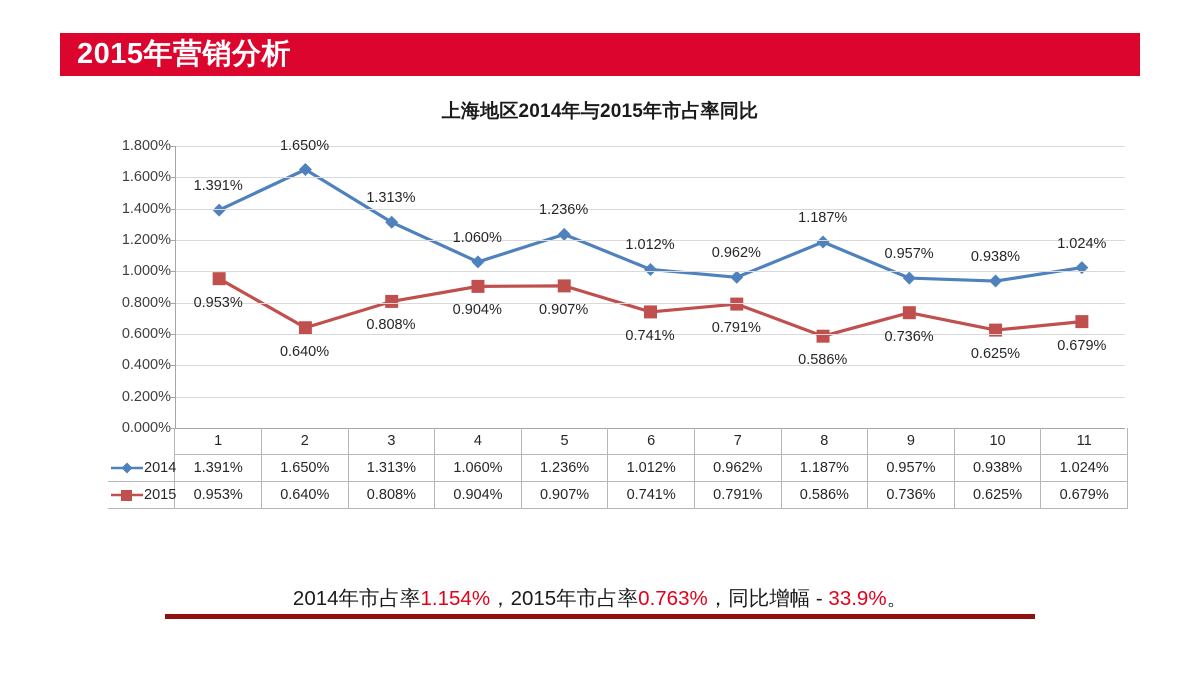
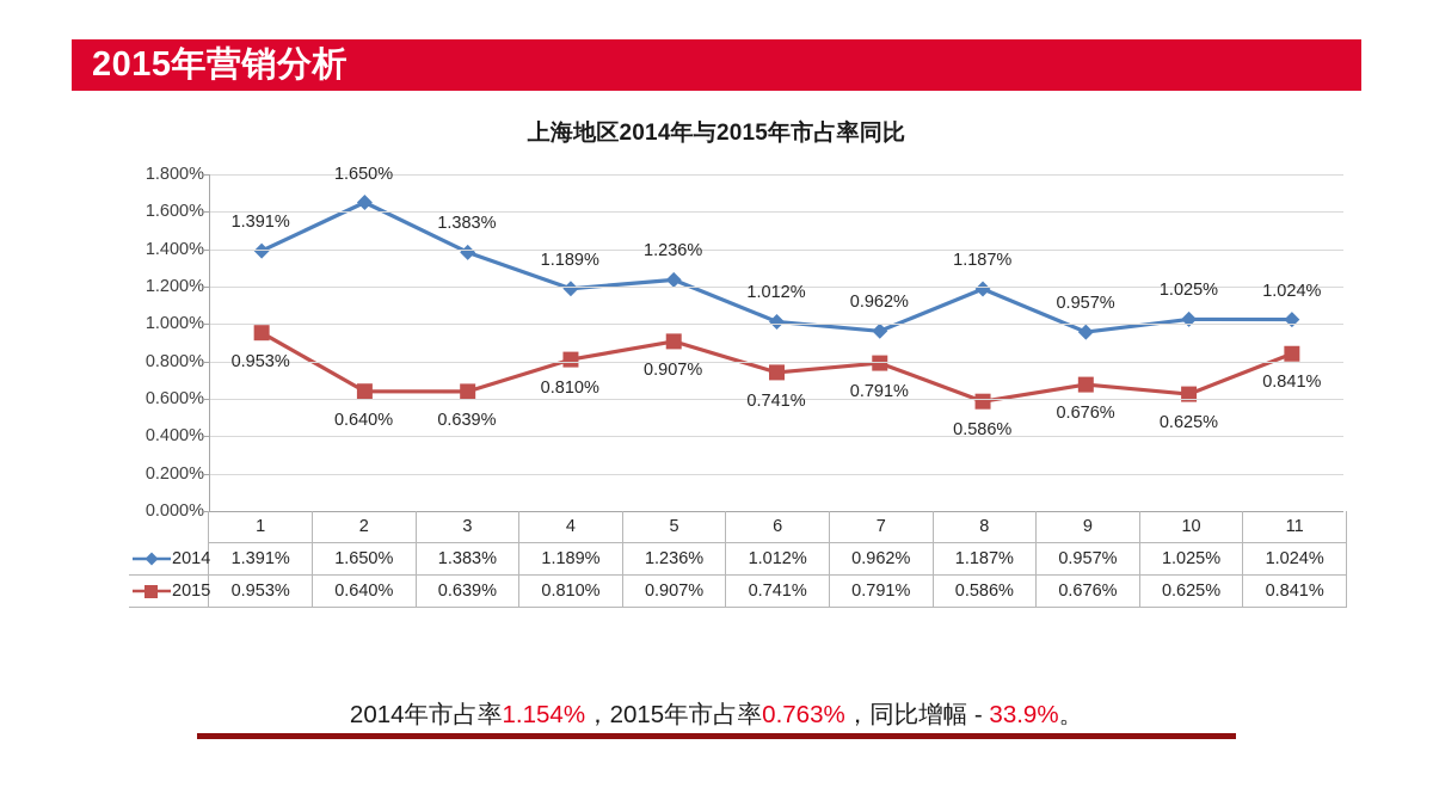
2014/3: 1.313% -> 1.383%
2015/3: 0.808% -> 0.639%
2014/4: 1.060% -> 1.189%
2015/4: 0.904% -> 0.810%
2015/9: 0.736% -> 0.676%
2014/10: 0.938% -> 1.025%
2015/11: 0.679% -> 0.841%
